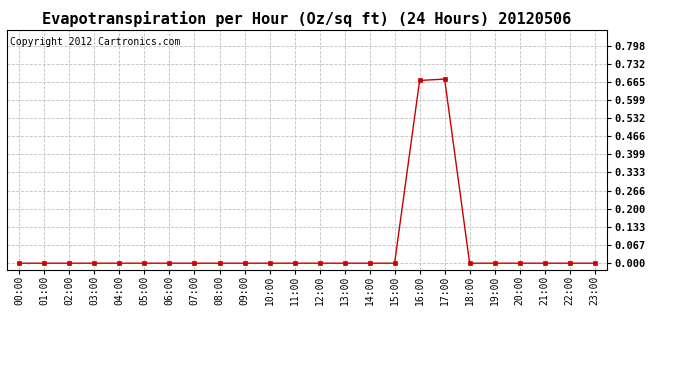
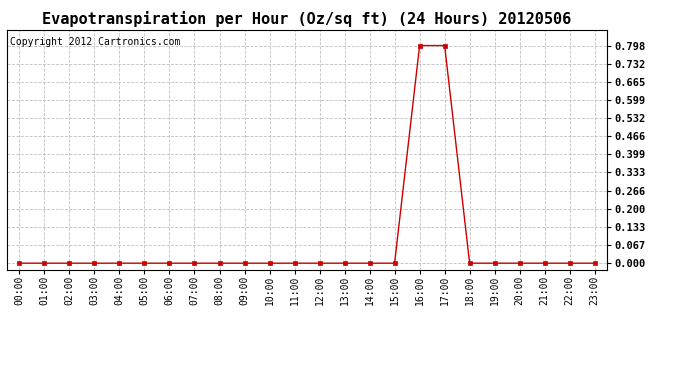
16:00: 0.670 -> 0.798
17:00: 0.675 -> 0.798
